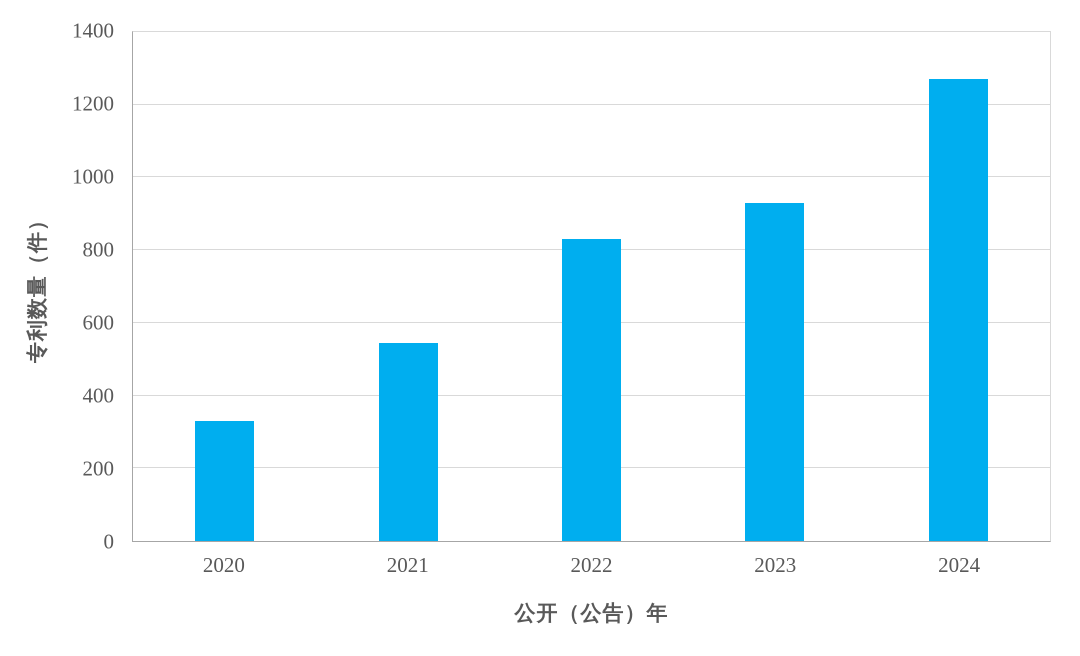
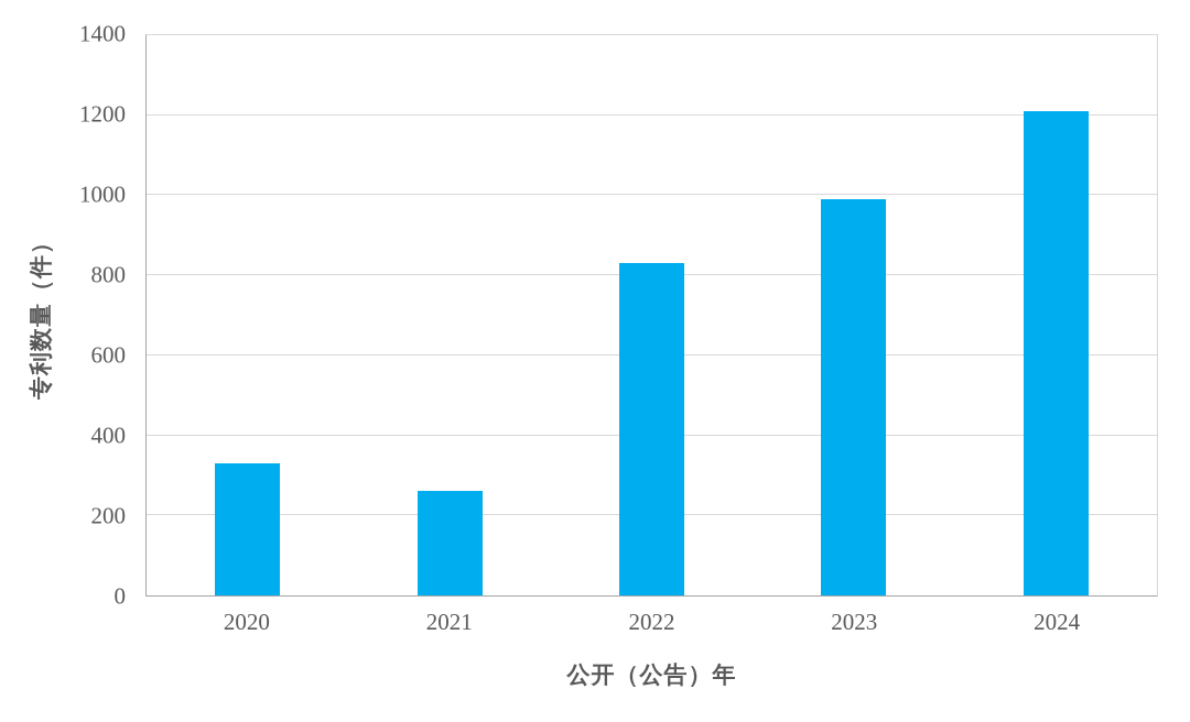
2021: 540 -> 260
2023: 930 -> 990
2024: 1270 -> 1210
